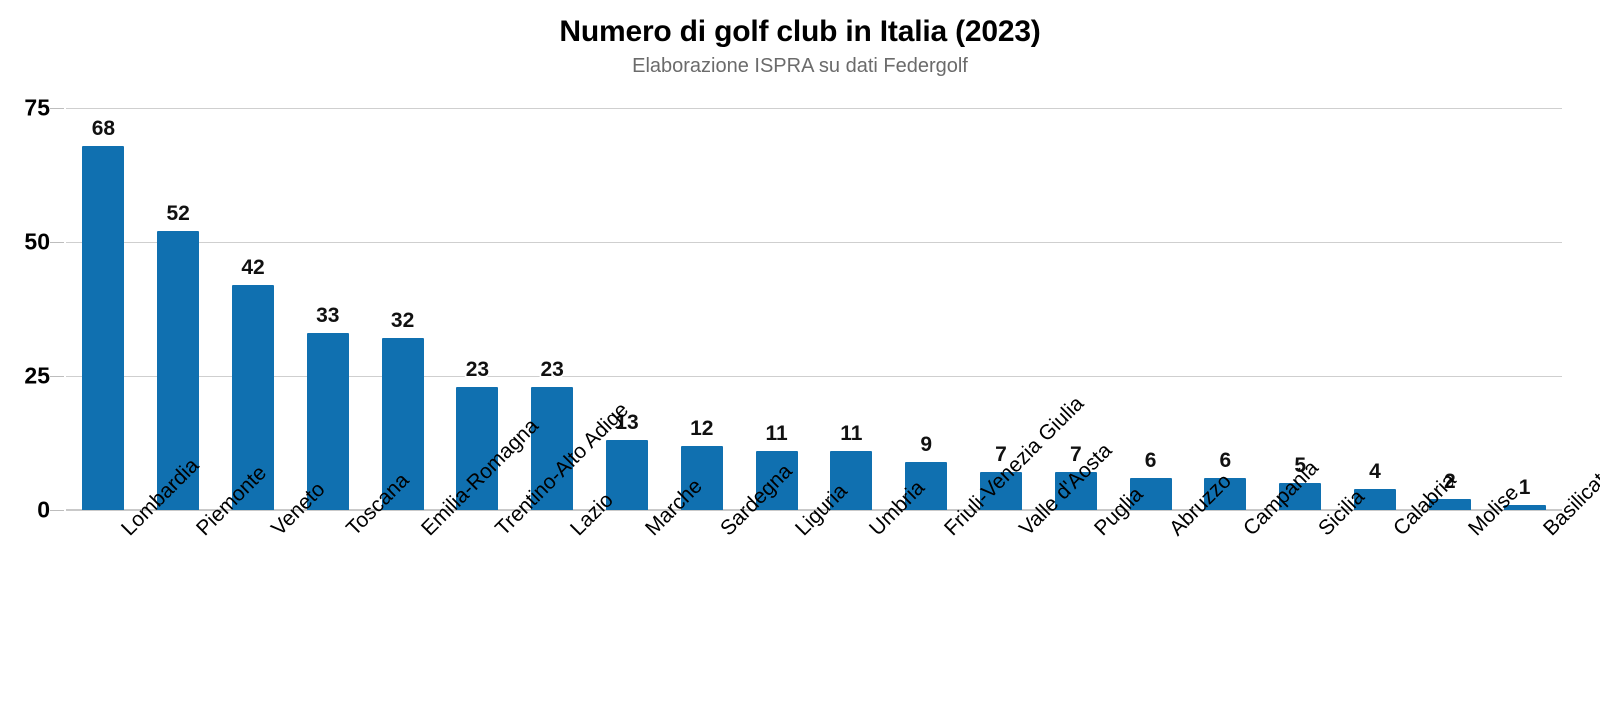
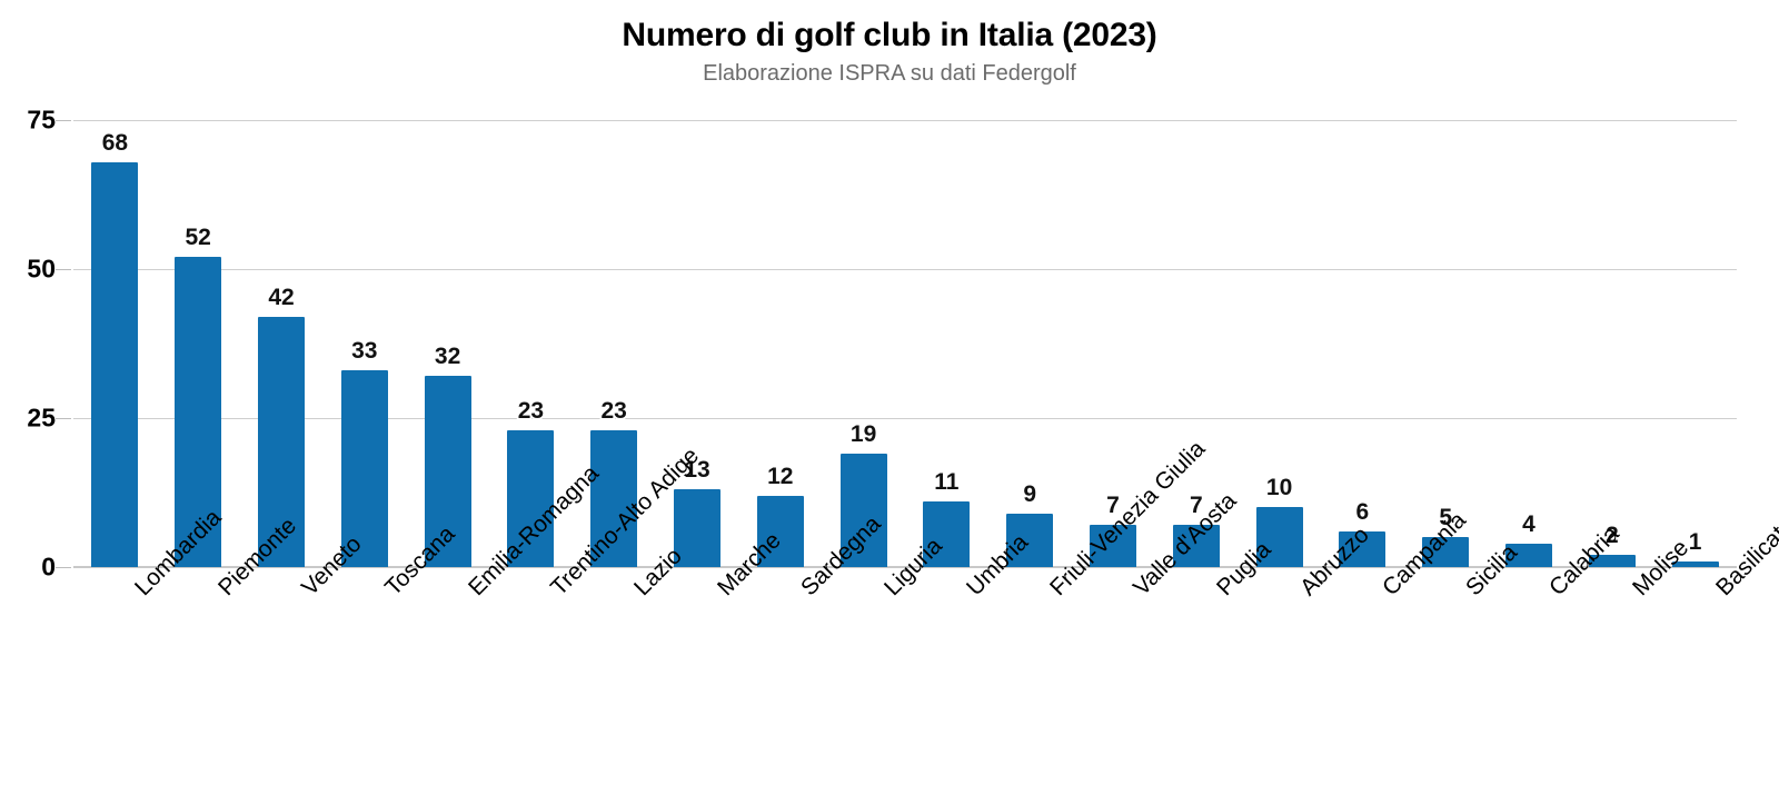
Liguria: 11 -> 19
Abruzzo: 6 -> 10
